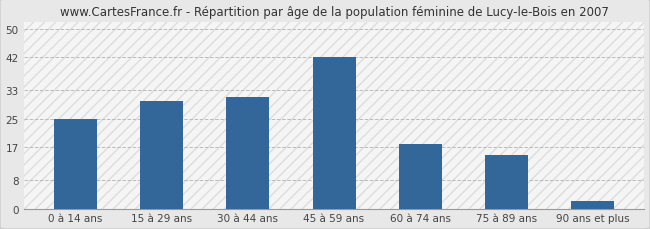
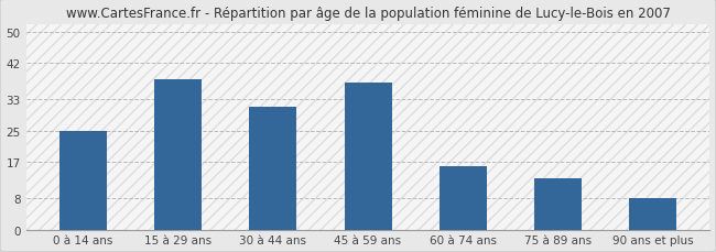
15 à 29 ans: 30 -> 38
45 à 59 ans: 42 -> 37
60 à 74 ans: 18 -> 16
75 à 89 ans: 15 -> 13
90 ans et plus: 2 -> 8
